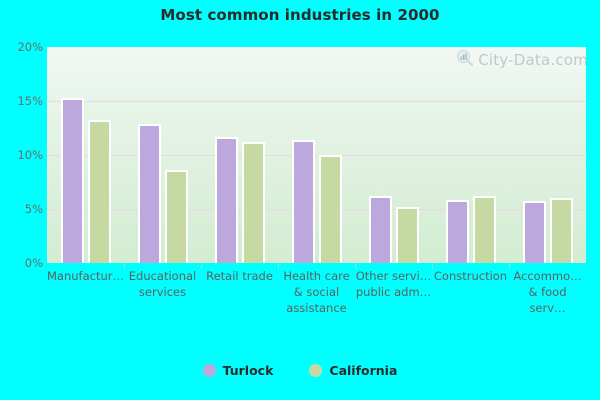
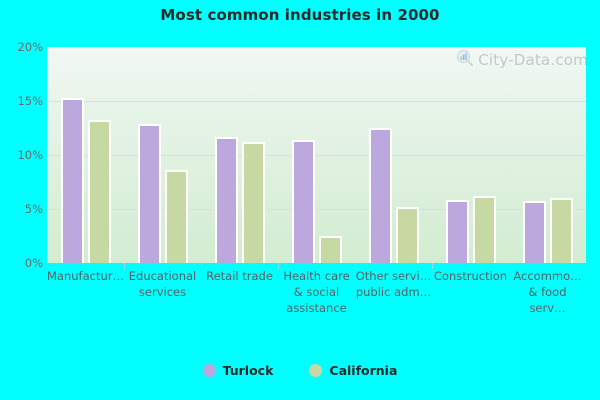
California/Health care & social assistance: 10.0% -> 2.5%
Turlock/Other servi… public adm…: 6.2% -> 12.5%
